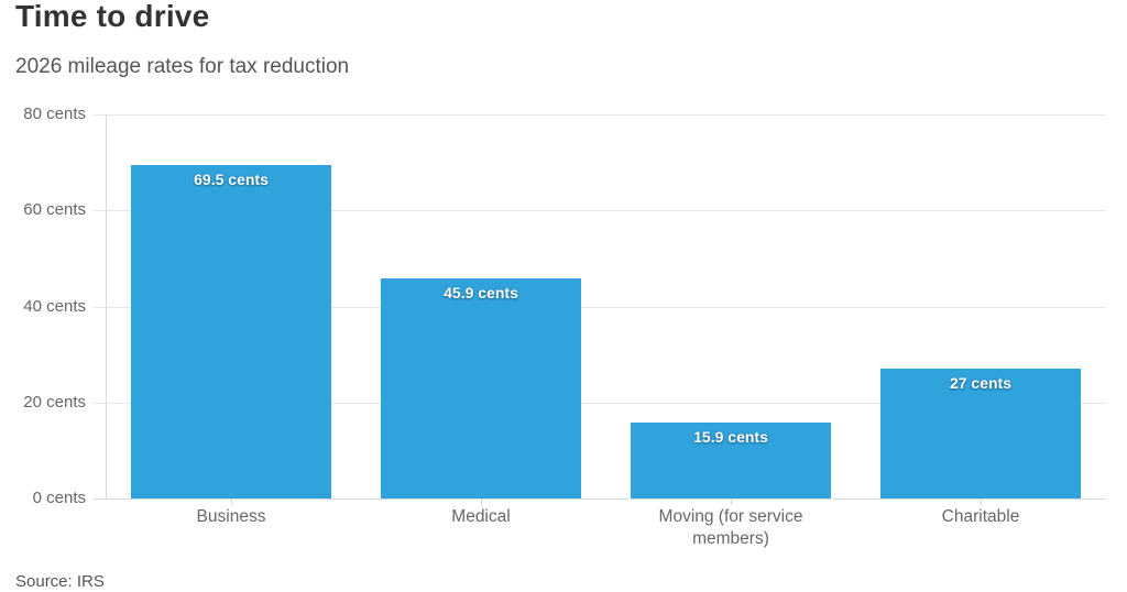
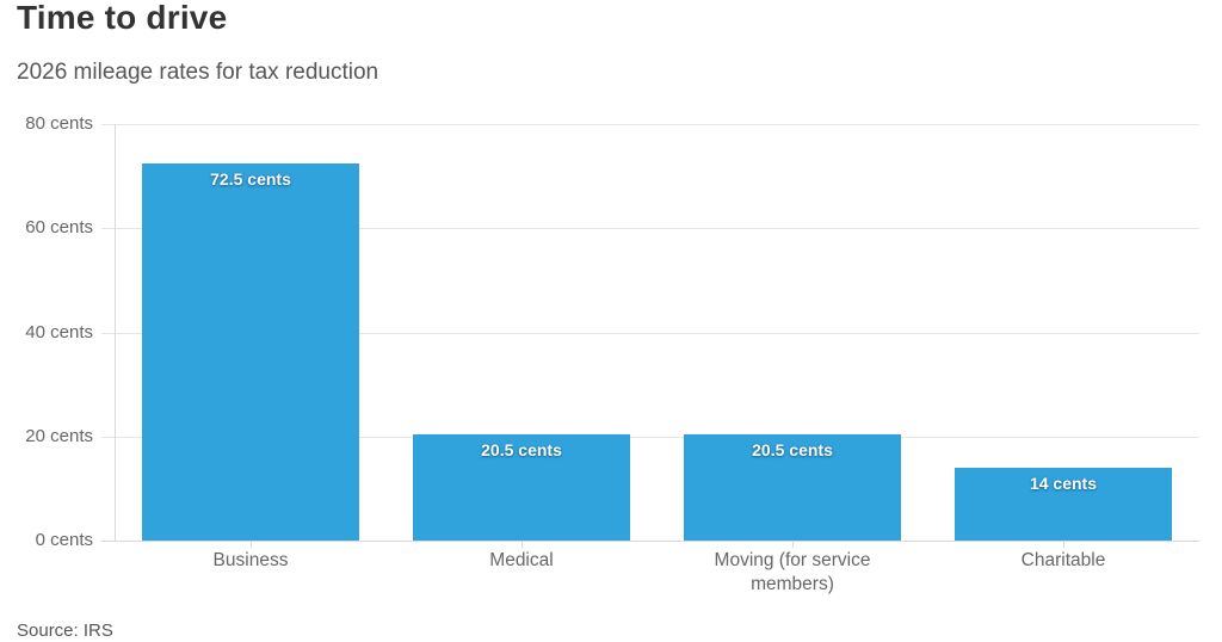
Business: 69.5 -> 72.5
Medical: 45.9 -> 20.5
Moving (for service members): 15.9 -> 20.5
Charitable: 27 -> 14
